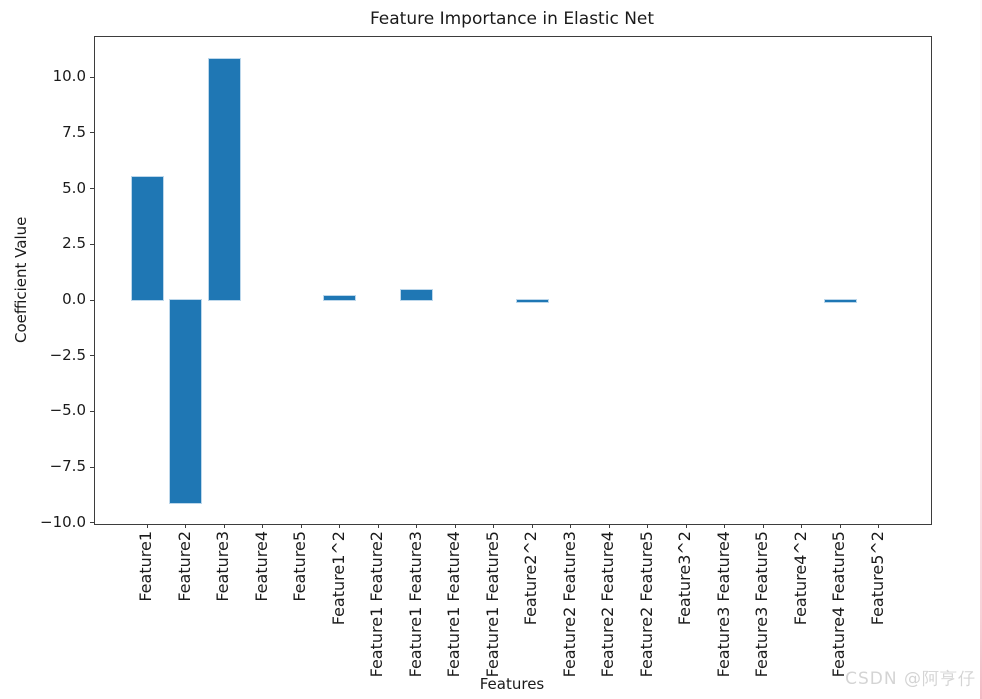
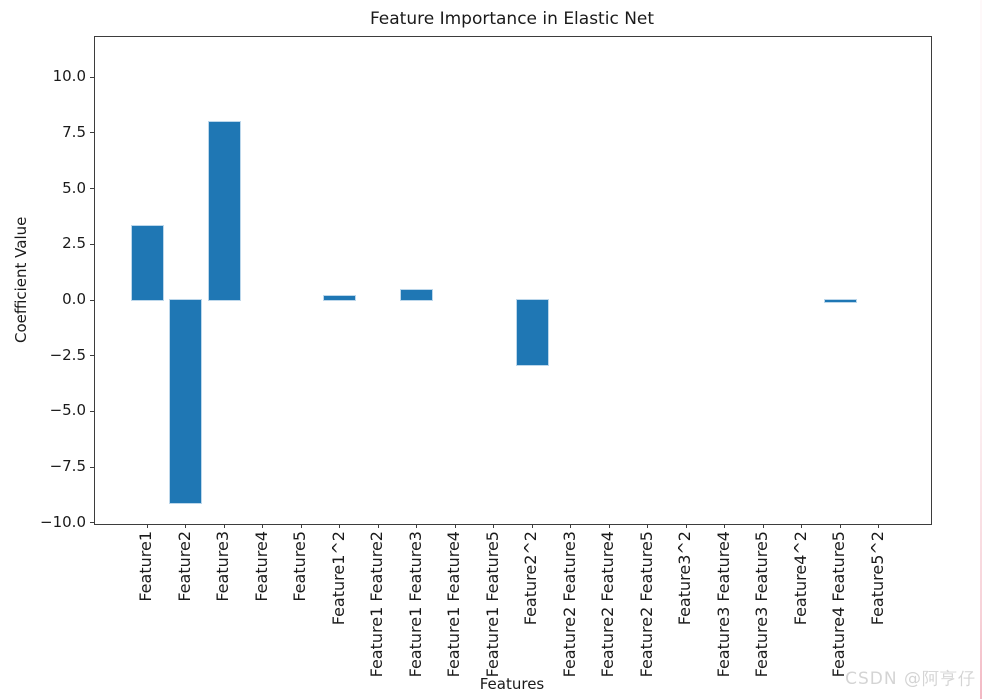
Feature1: 5.5 -> 3.3
Feature3: 10.8 -> 8.0
Feature2^2: -0.1 -> -2.9
